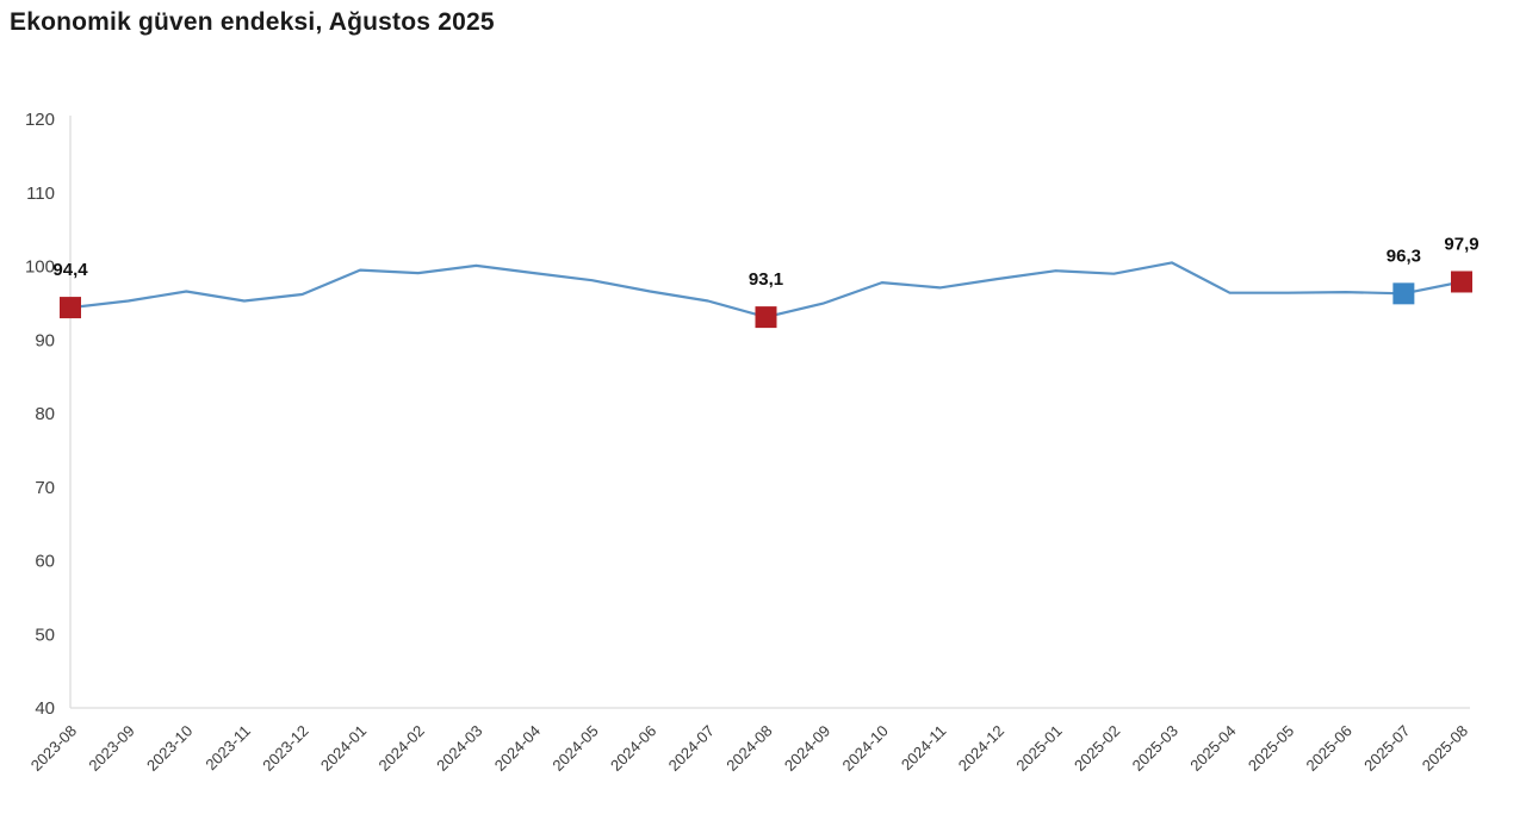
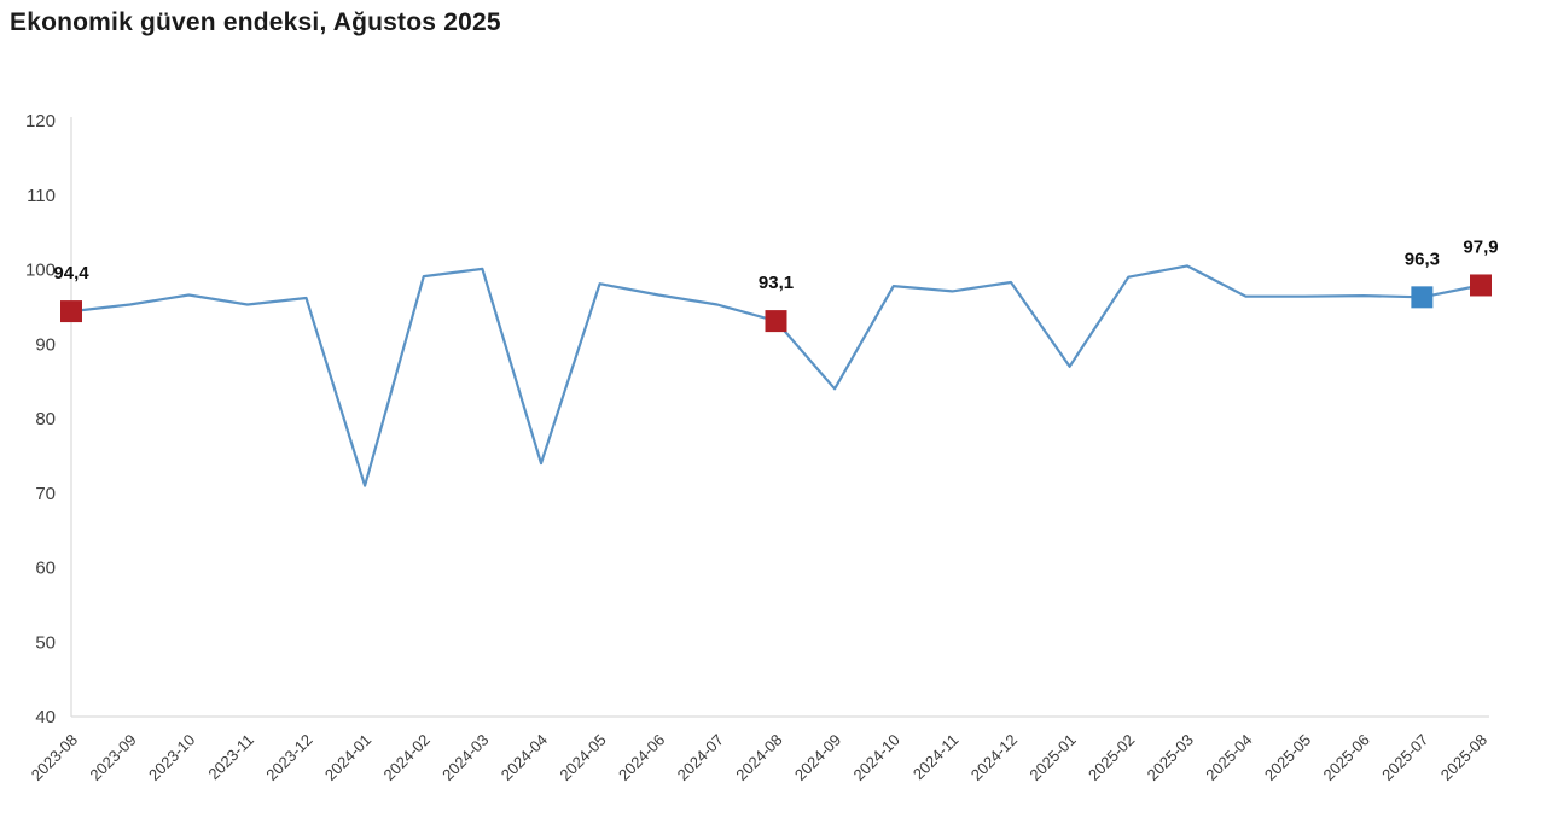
2024-01: 100 -> 71
2024-04: 99 -> 74
2024-09: 95 -> 84
2025-01: 99 -> 87
